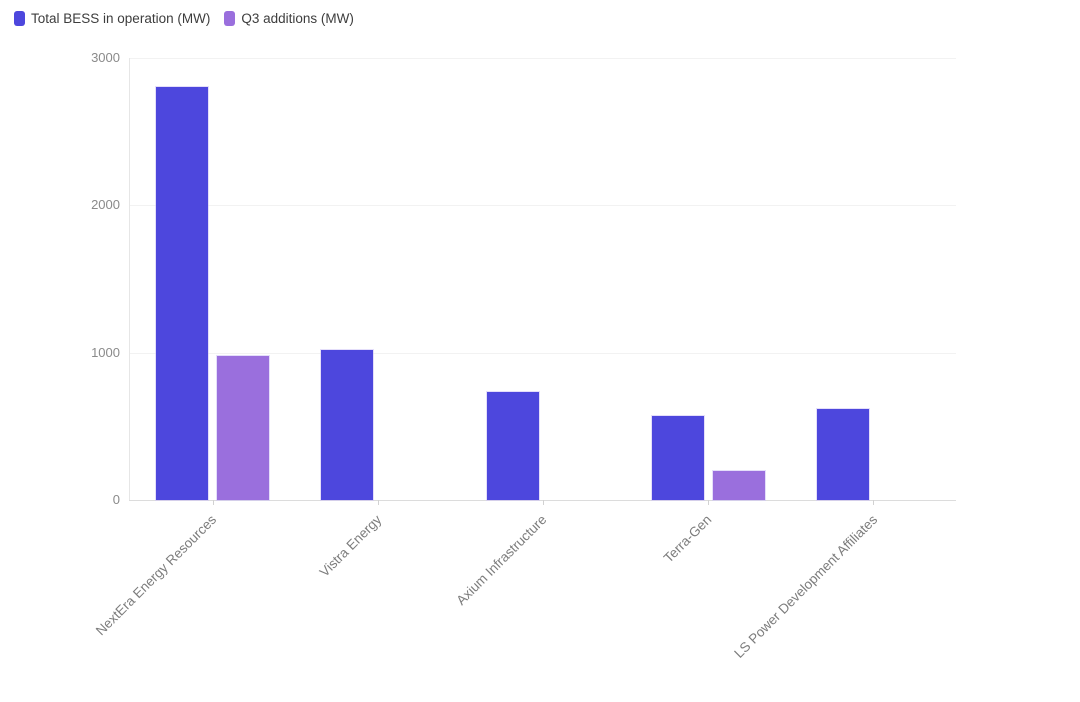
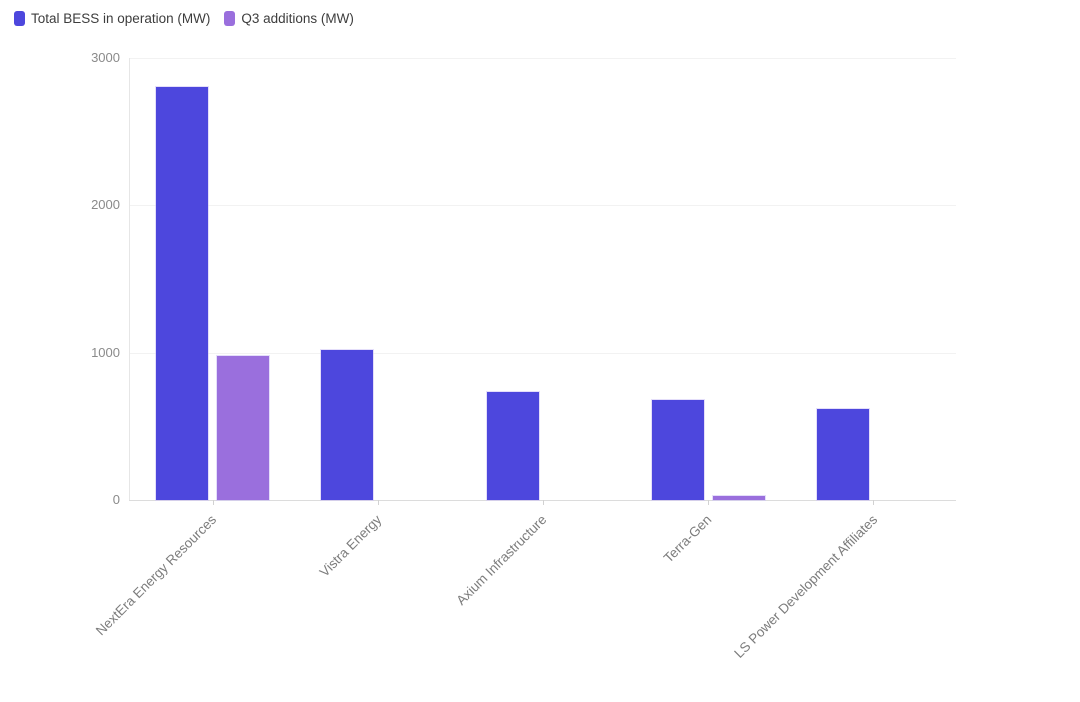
Total BESS in operation (MW)/Terra-Gen: 570 -> 680
Q3 additions (MW)/Terra-Gen: 200 -> 30
